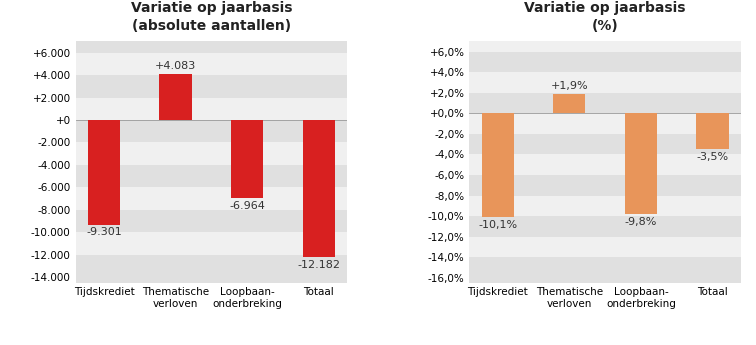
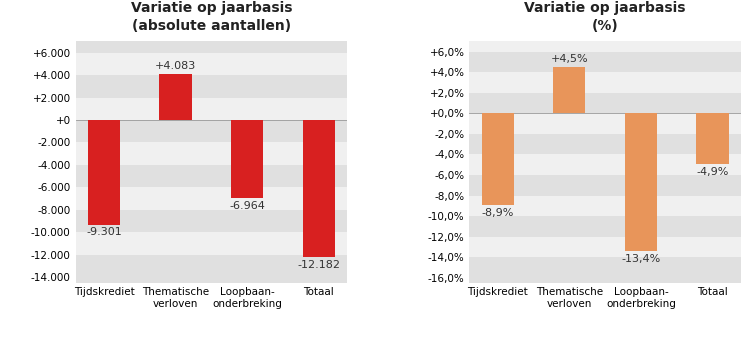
Variatie op jaarbasis (%)/Tijdskrediet: -10,1% -> -8,9%
Variatie op jaarbasis (%)/Thematische verloven: +1,9% -> +4,5%
Variatie op jaarbasis (%)/Loopbaan- onderbreking: -9,8% -> -13,4%
Variatie op jaarbasis (%)/Totaal: -3,5% -> -4,9%
